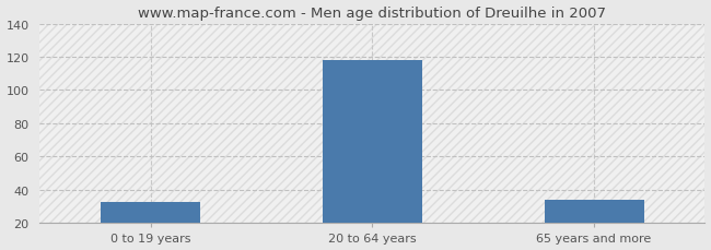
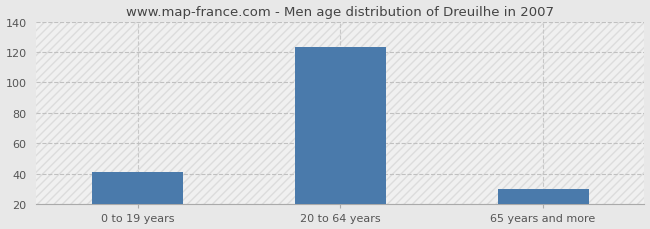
0 to 19 years: 33 -> 41
20 to 64 years: 118 -> 123
65 years and more: 34 -> 30
